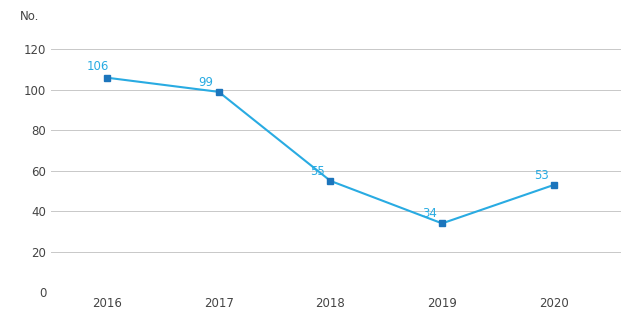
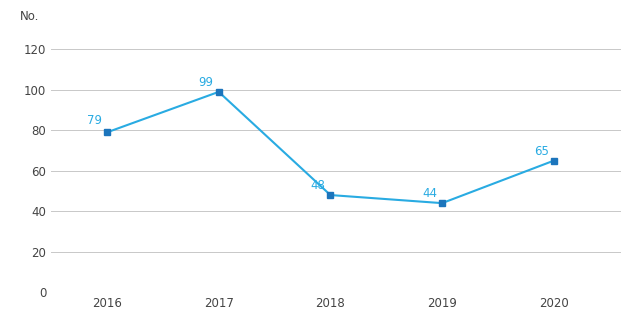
2016: 106 -> 79
2018: 55 -> 48
2019: 34 -> 44
2020: 53 -> 65
